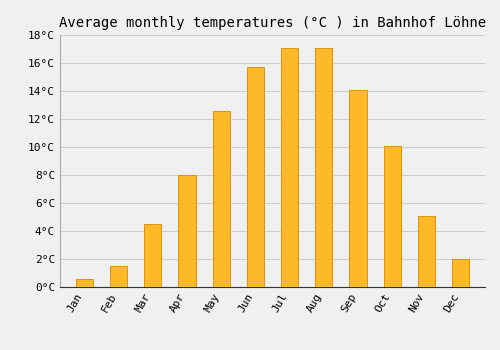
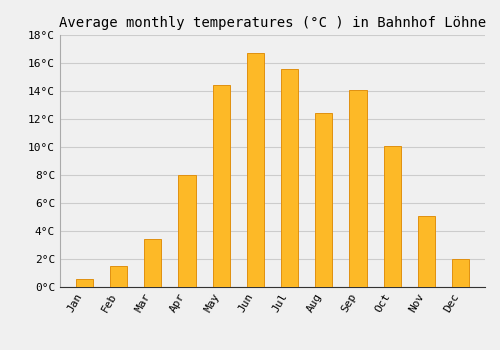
Mar: 4.5°C -> 3.4°C
May: 12.6°C -> 14.4°C
Jun: 15.7°C -> 16.7°C
Jul: 17.1°C -> 15.6°C
Aug: 17.1°C -> 12.4°C
